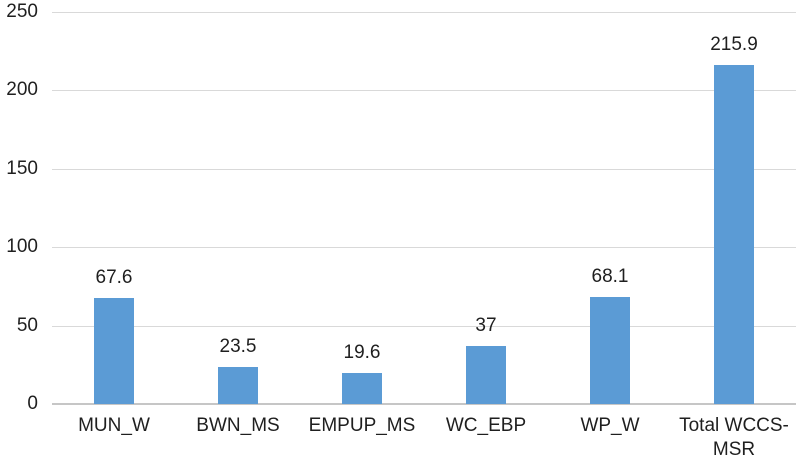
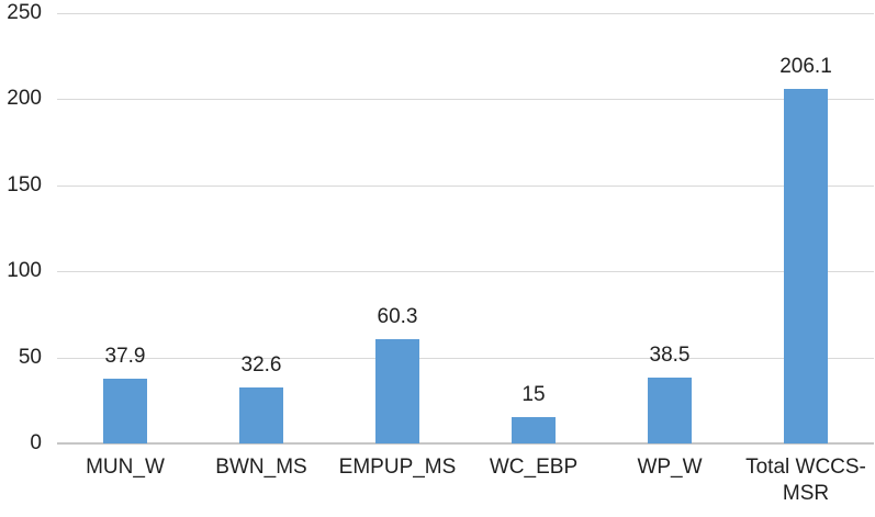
MUN_W: 67.6 -> 37.9
BWN_MS: 23.5 -> 32.6
EMPUP_MS: 19.6 -> 60.3
WC_EBP: 37 -> 15
WP_W: 68.1 -> 38.5
Total WCCS-MSR: 215.9 -> 206.1
